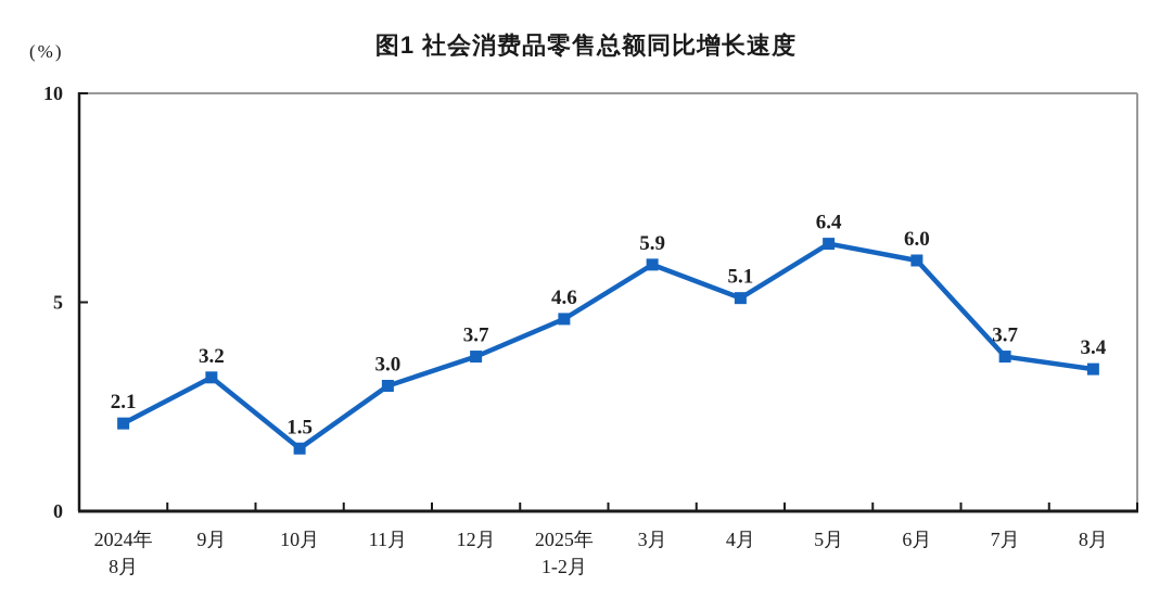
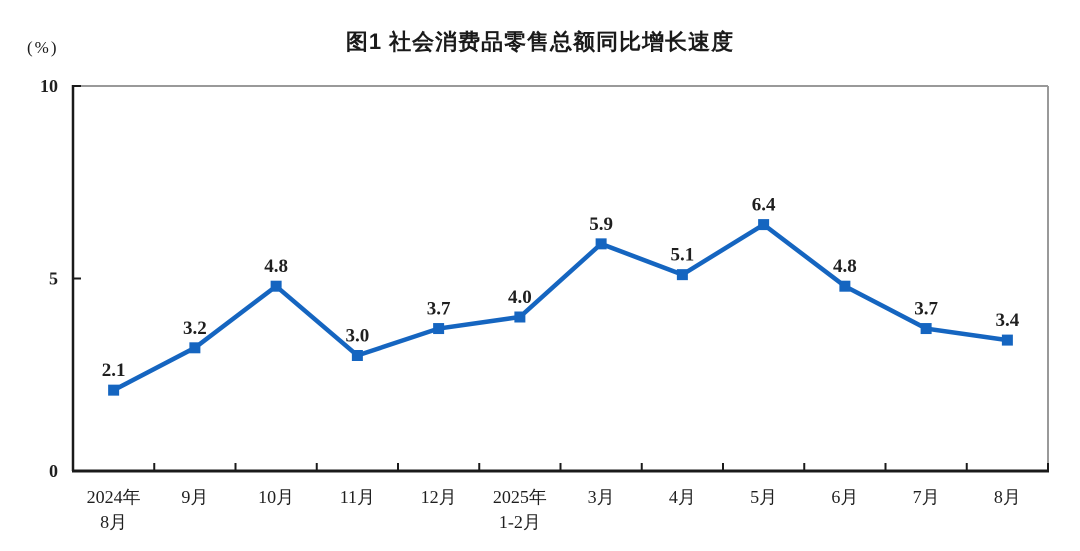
10月: 1.5 -> 4.8
2025年 1-2月: 4.6 -> 4.0
6月: 6.0 -> 4.8
